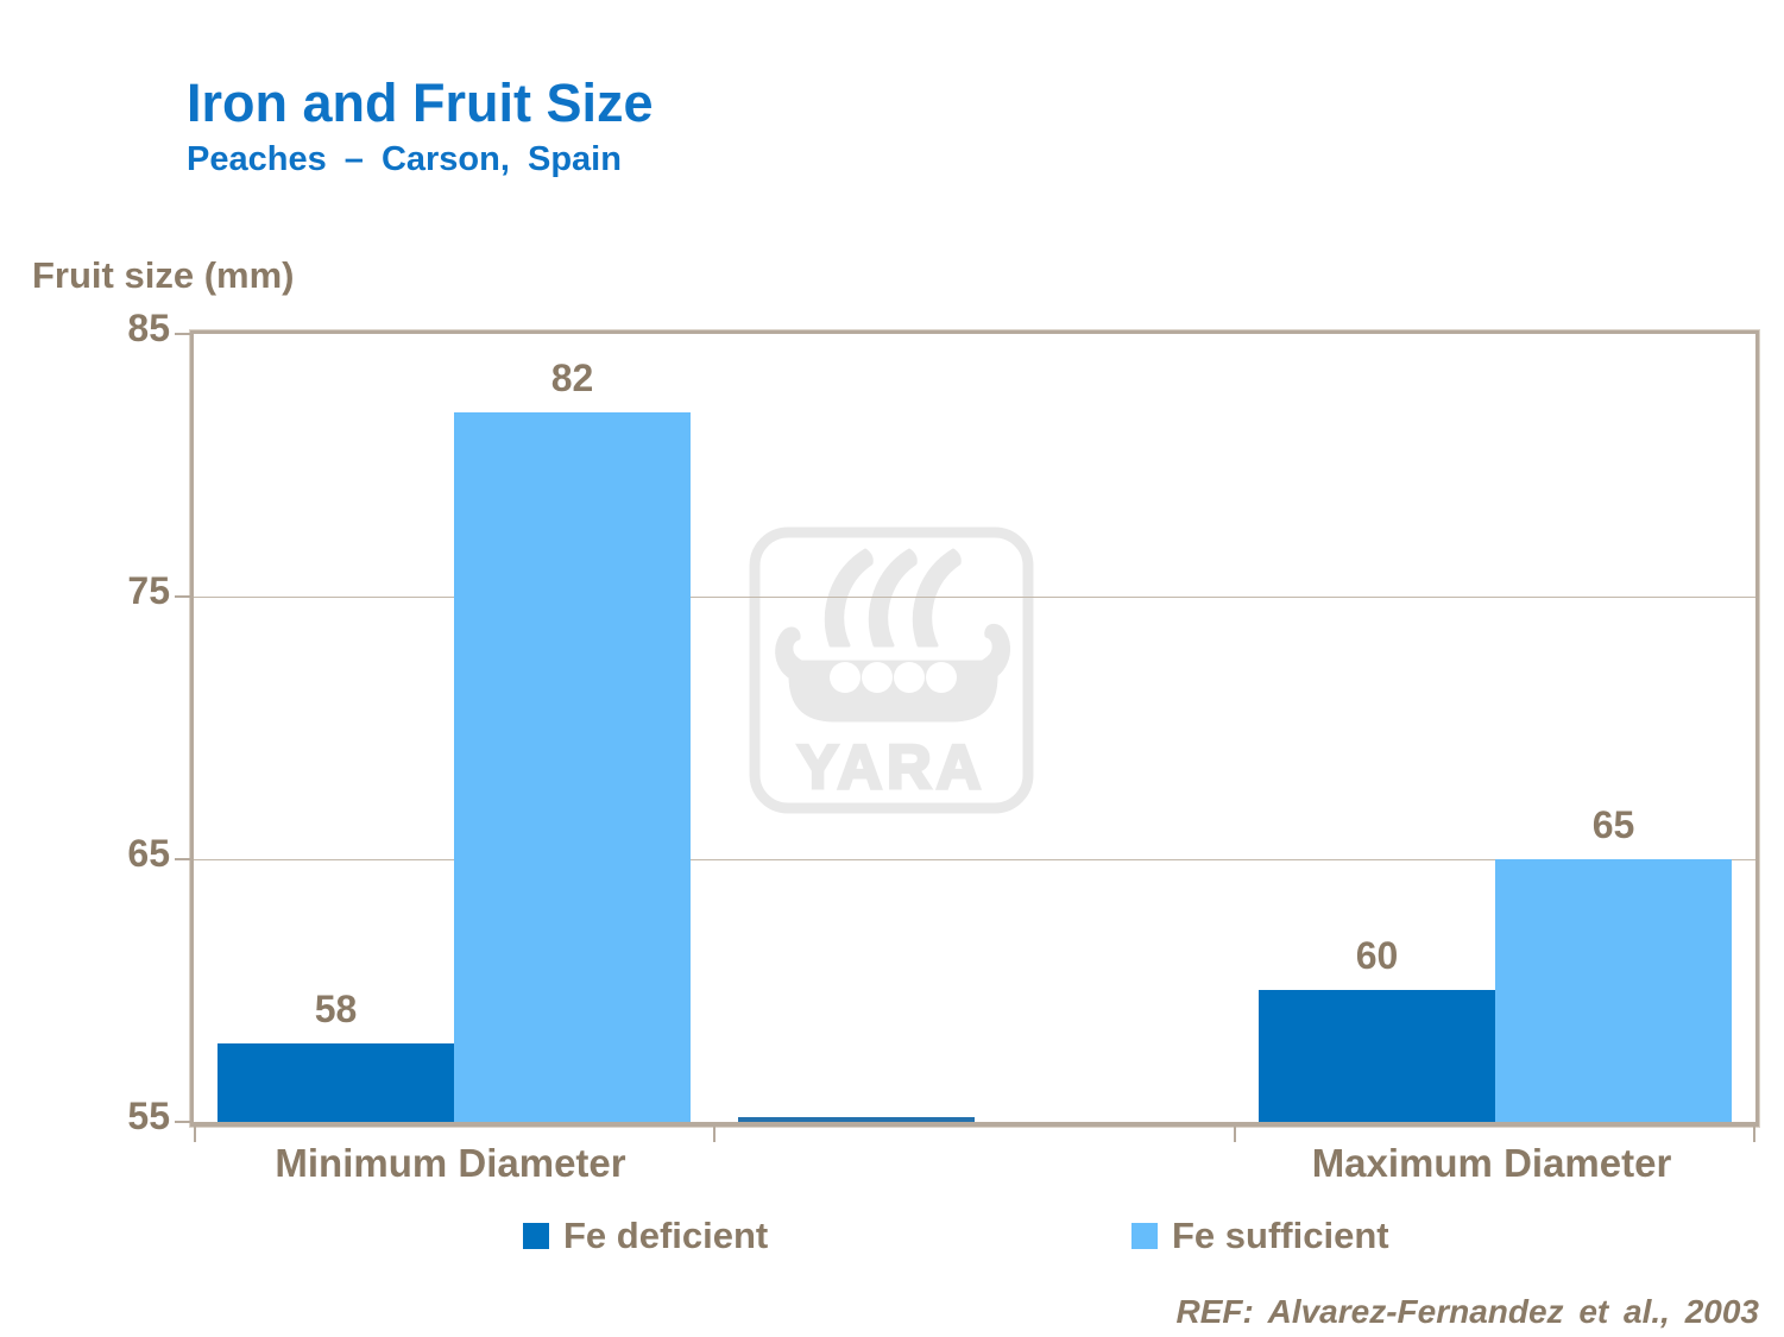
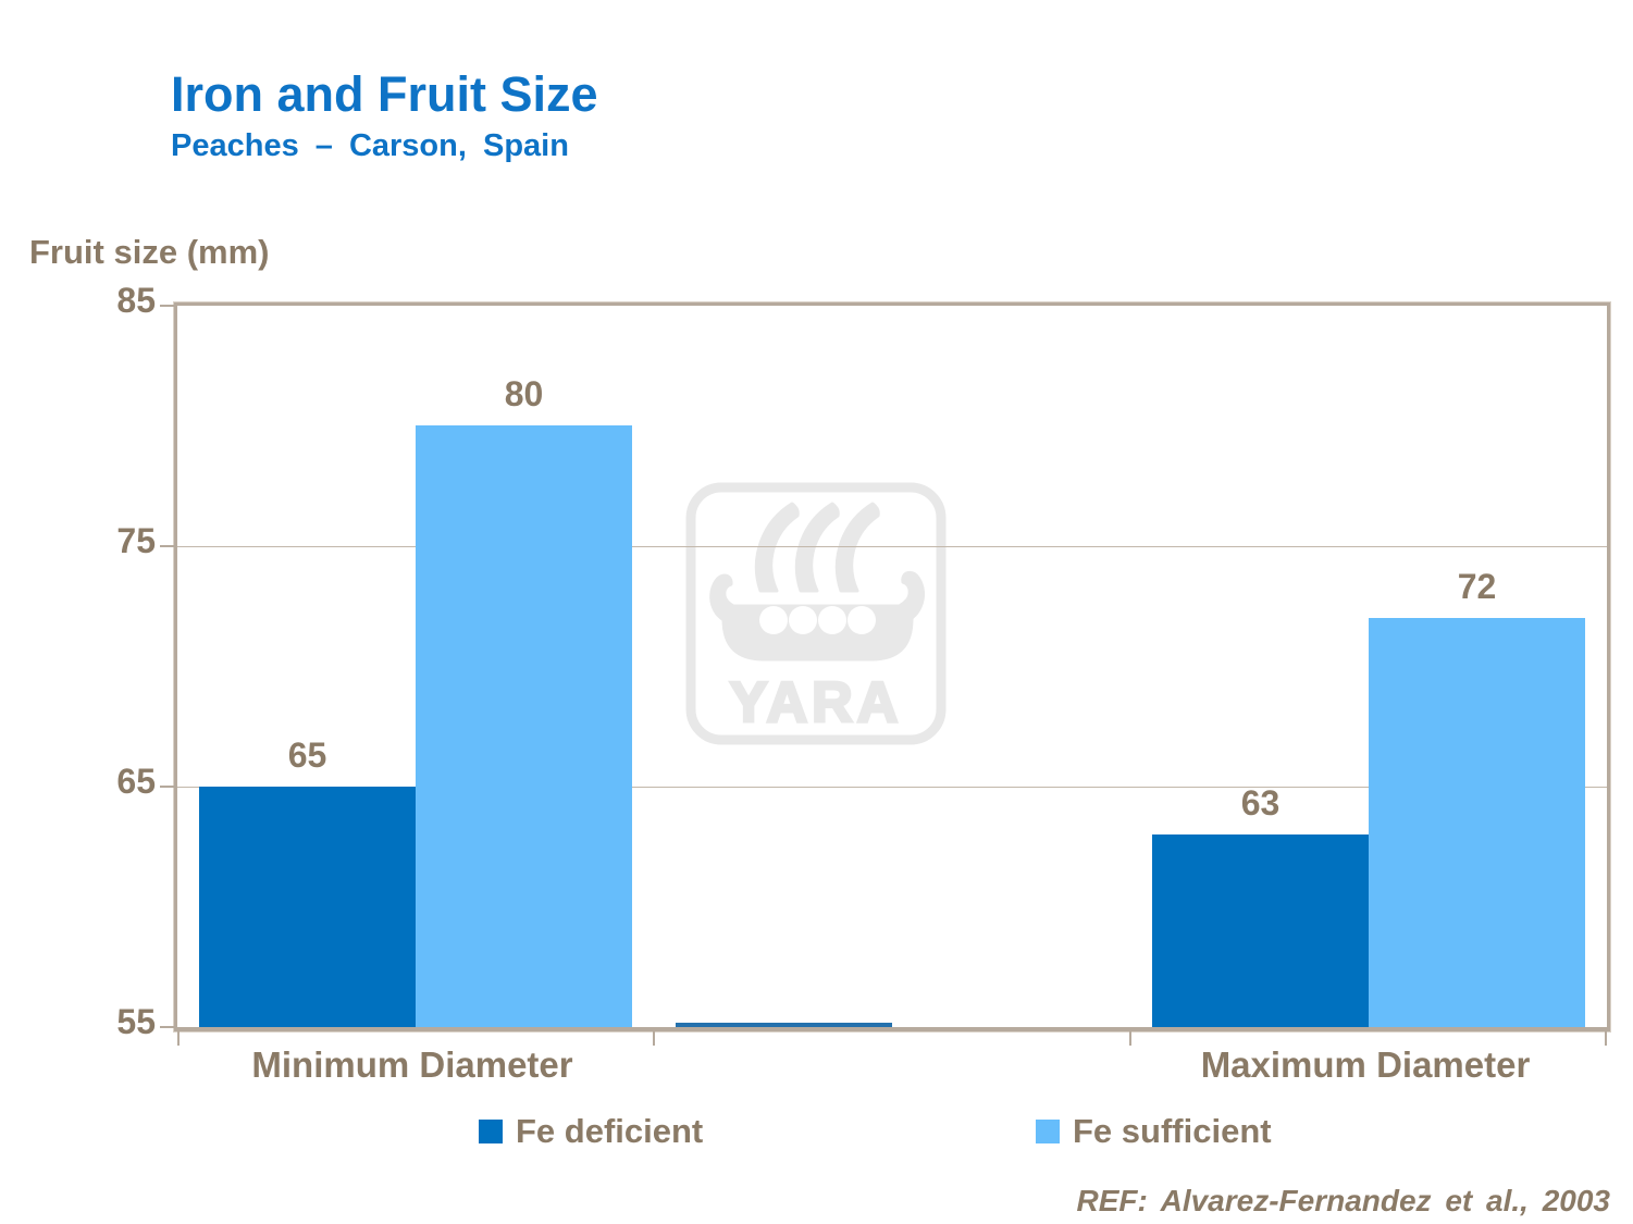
Fe deficient/Minimum Diameter: 58 -> 65
Fe sufficient/Minimum Diameter: 82 -> 80
Fe deficient/Maximum Diameter: 60 -> 63
Fe sufficient/Maximum Diameter: 65 -> 72
